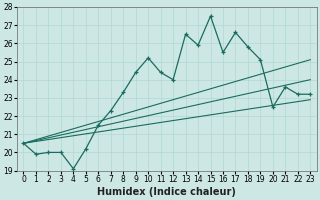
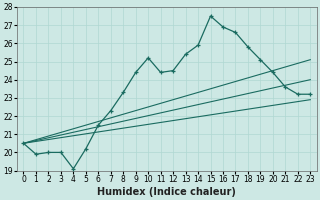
12: 24.0 -> 24.5
13: 26.5 -> 25.4
16: 25.5 -> 26.9
20: 22.5 -> 24.4
